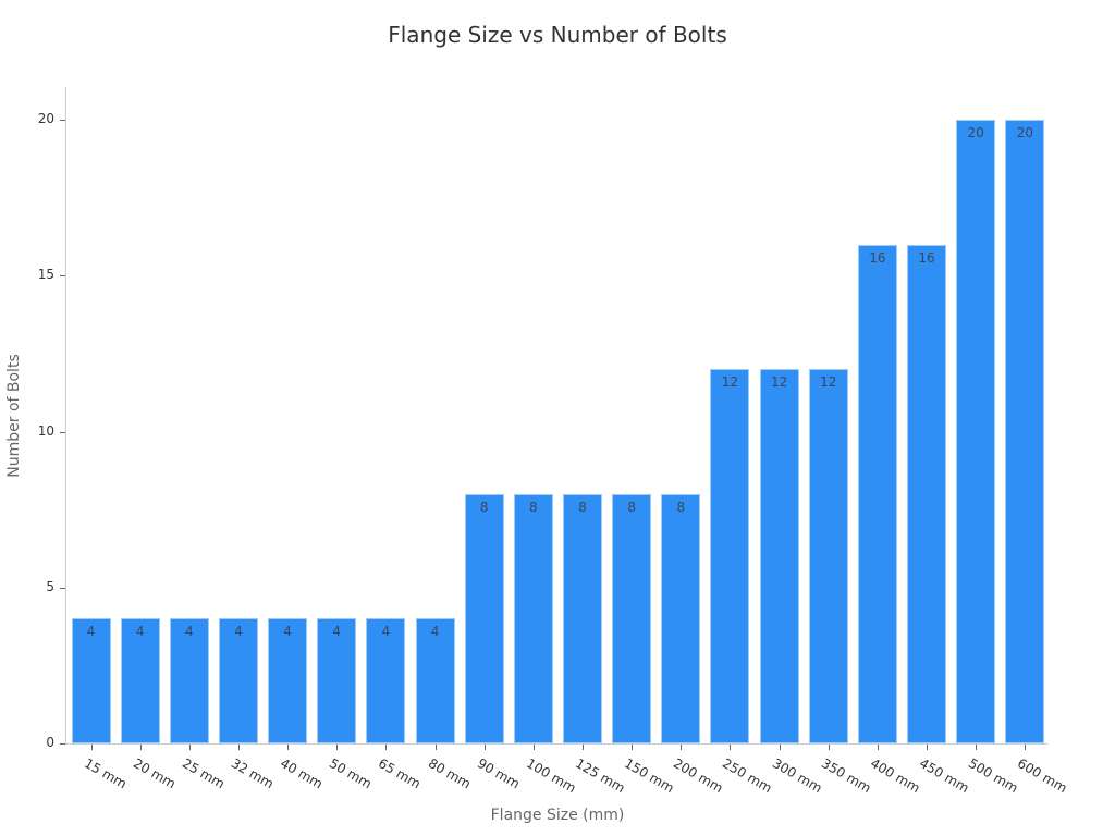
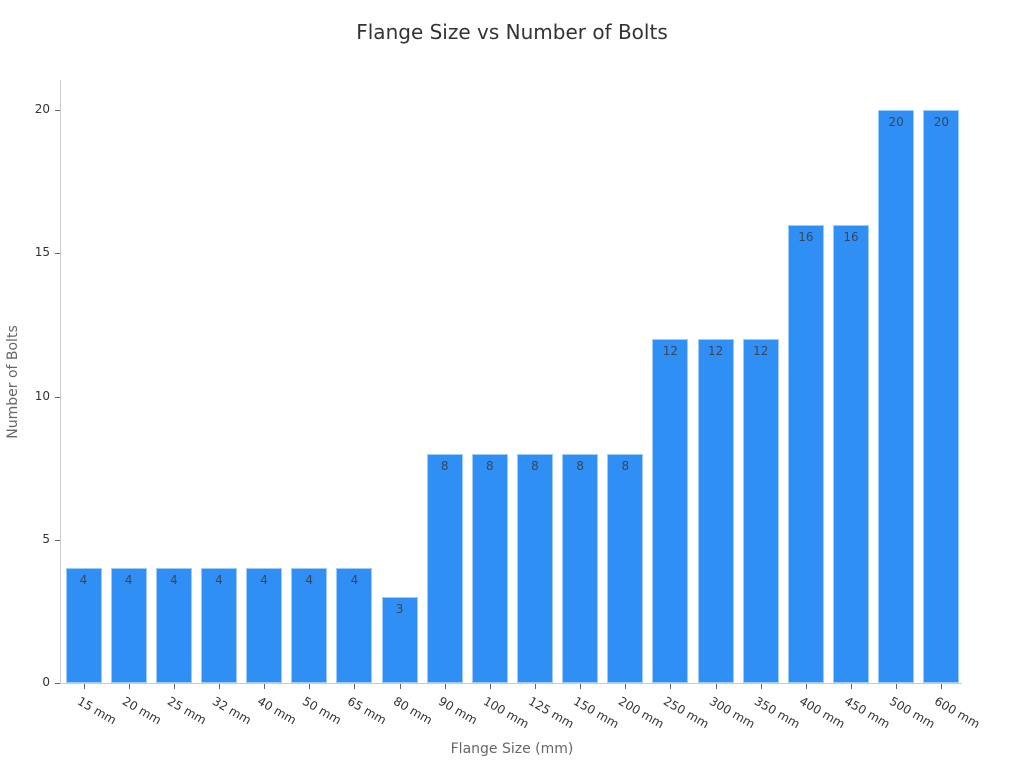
80 mm: 4 -> 3
